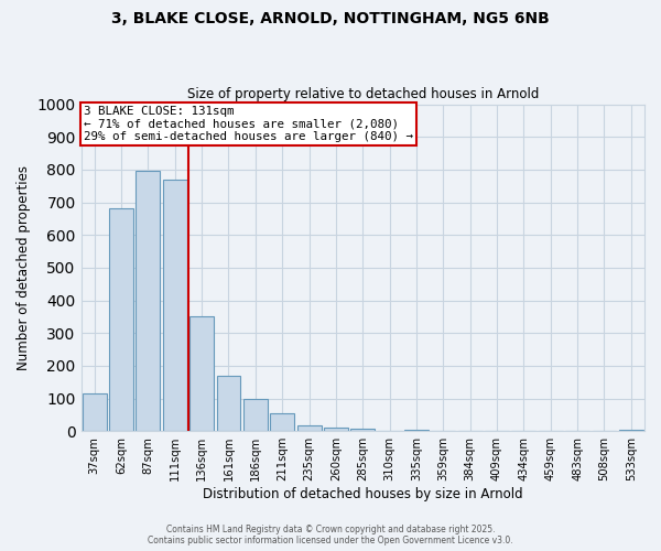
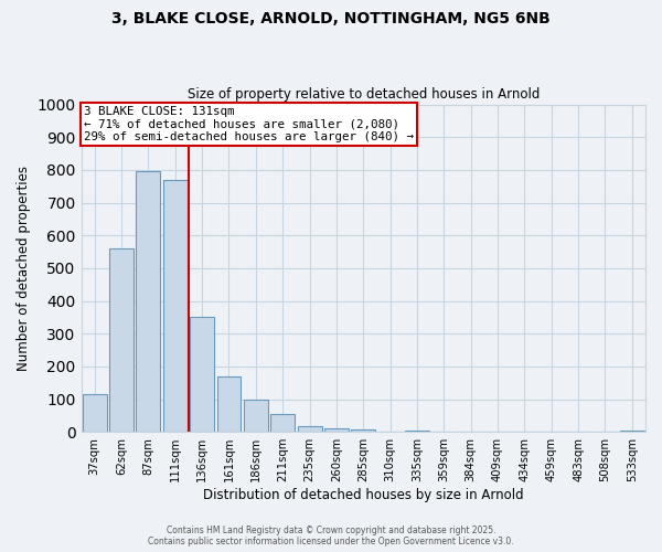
62sqm: 680 -> 560
